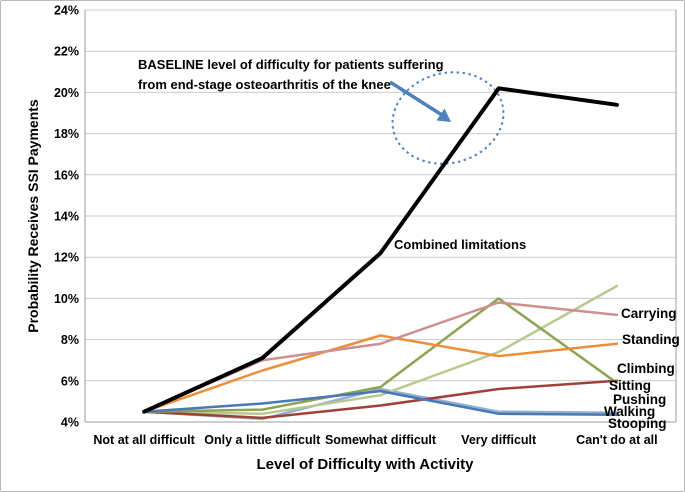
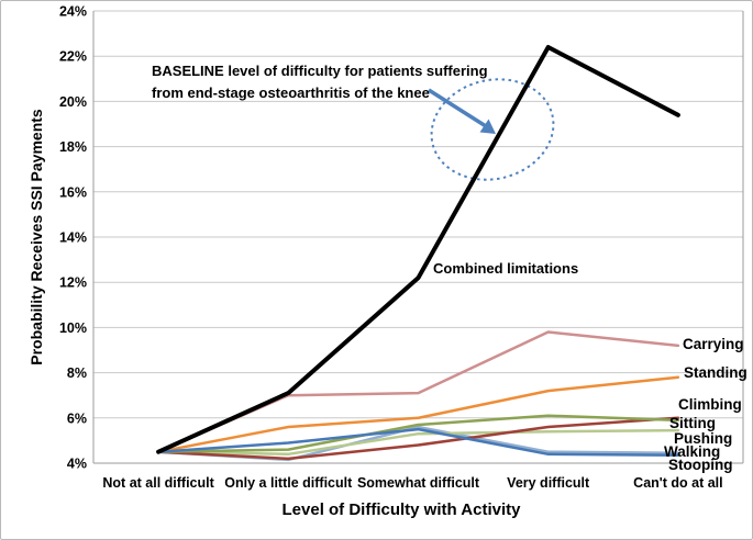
Standing/Only a little difficult: 6.5% -> 5.6%
Carrying/Somewhat difficult: 7.8% -> 7.1%
Standing/Somewhat difficult: 8.2% -> 6.0%
Combined limitations/Very difficult: 20.2% -> 22.4%
Climbing/Very difficult: 10.0% -> 6.1%
Pushing/Very difficult: 7.4% -> 5.4%
Pushing/Can't do at all: 10.6% -> 5.5%
